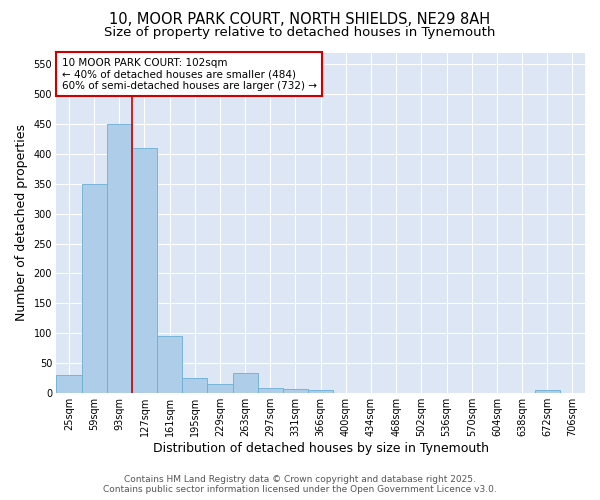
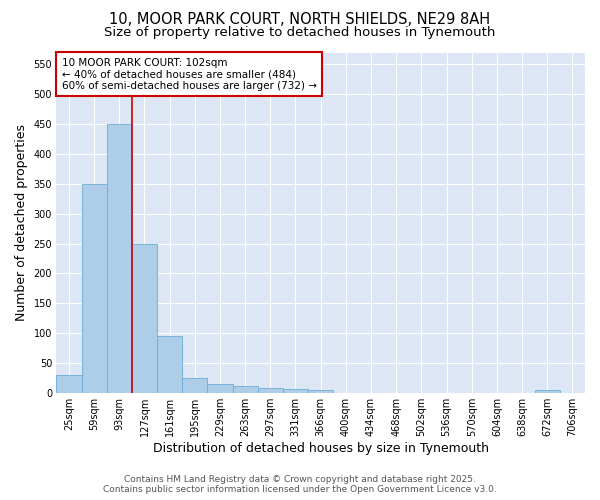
127sqm: 410 -> 250
263sqm: 34 -> 12
